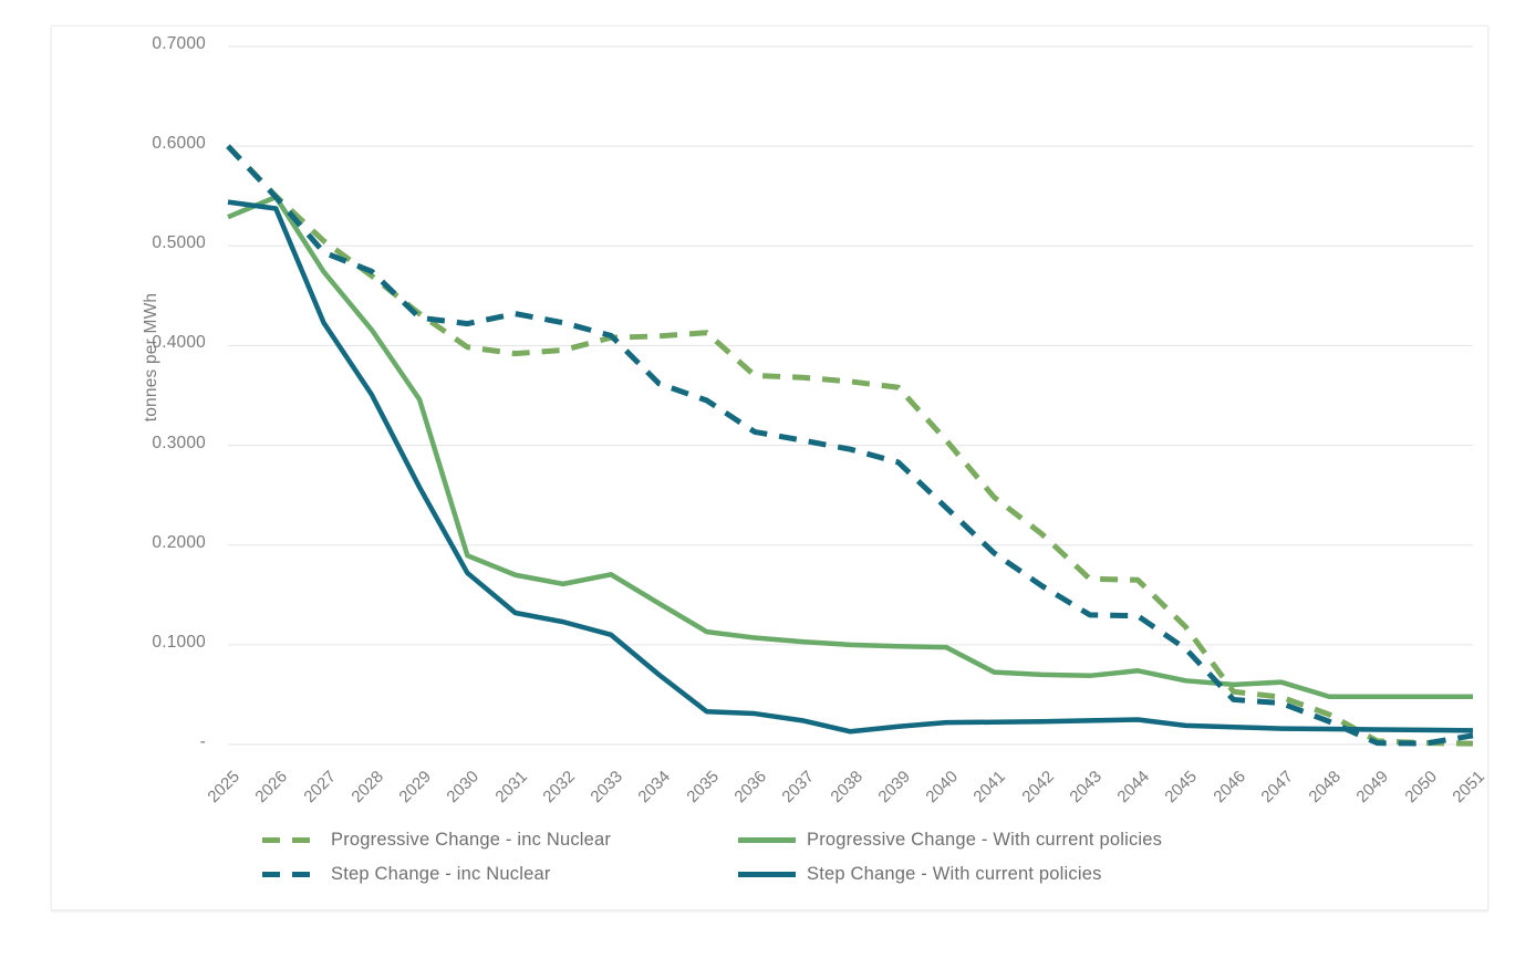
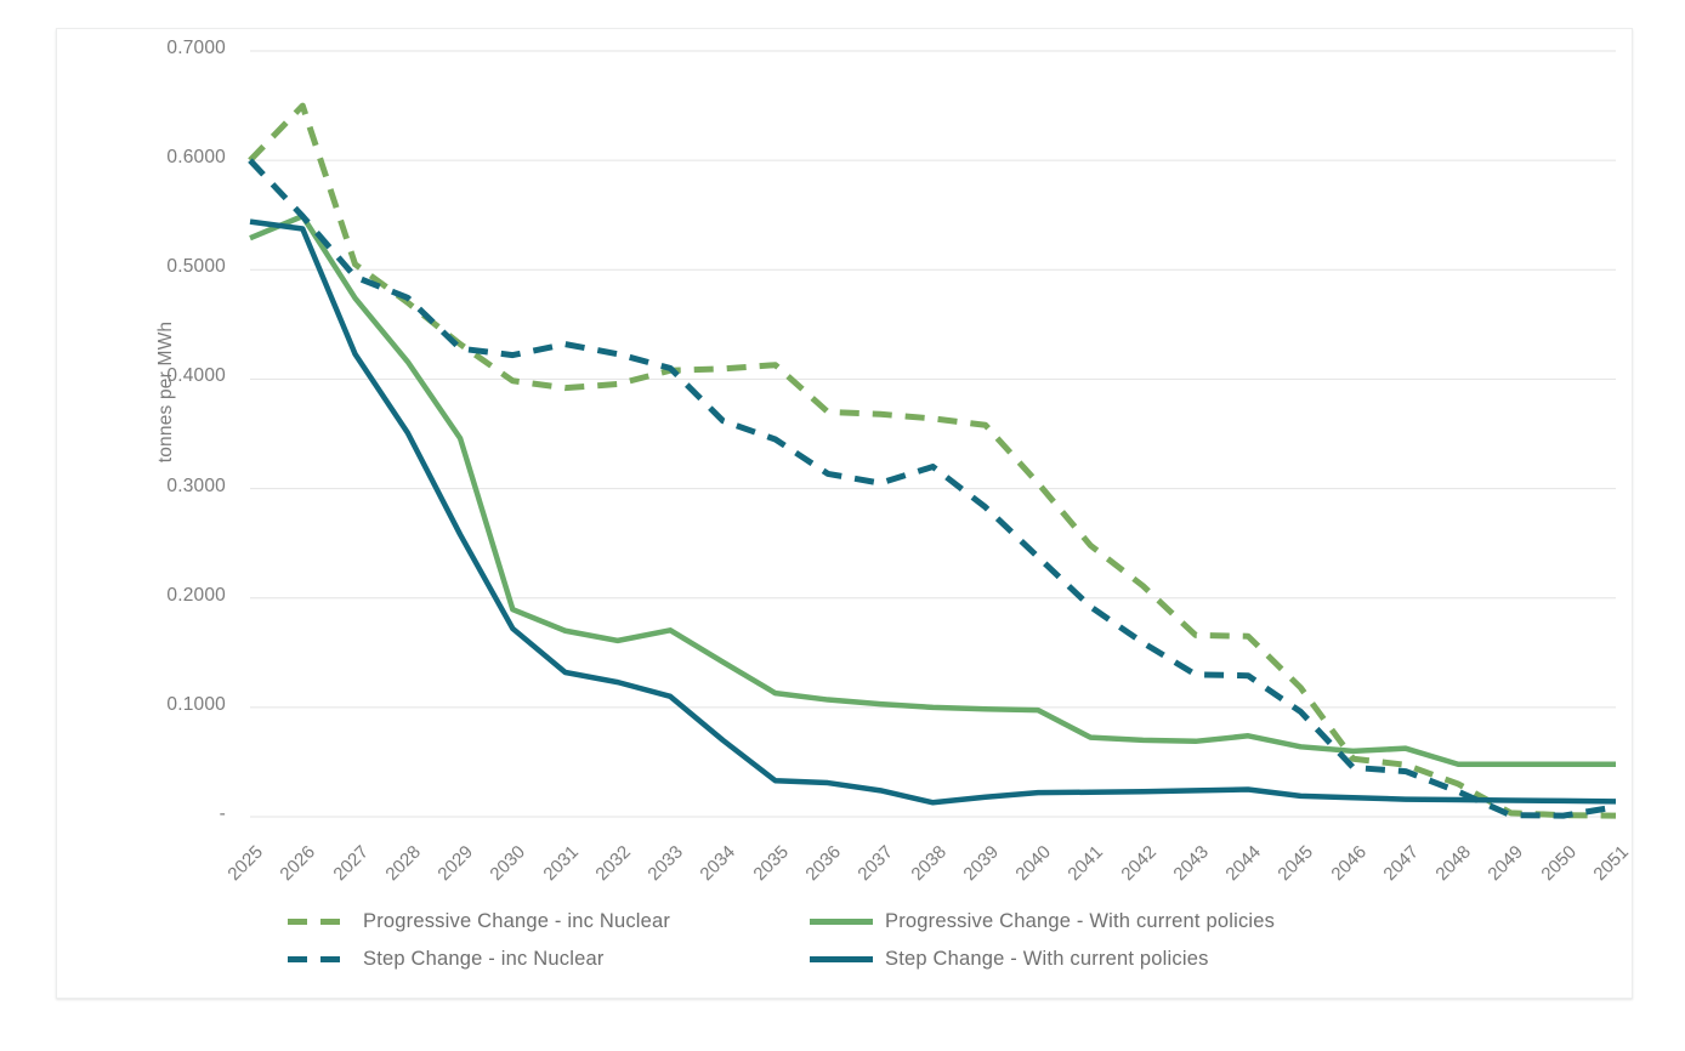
Progressive Change - inc Nuclear/2026: 0.55 -> 0.65
Step Change - inc Nuclear/2038: 0.30 -> 0.32
